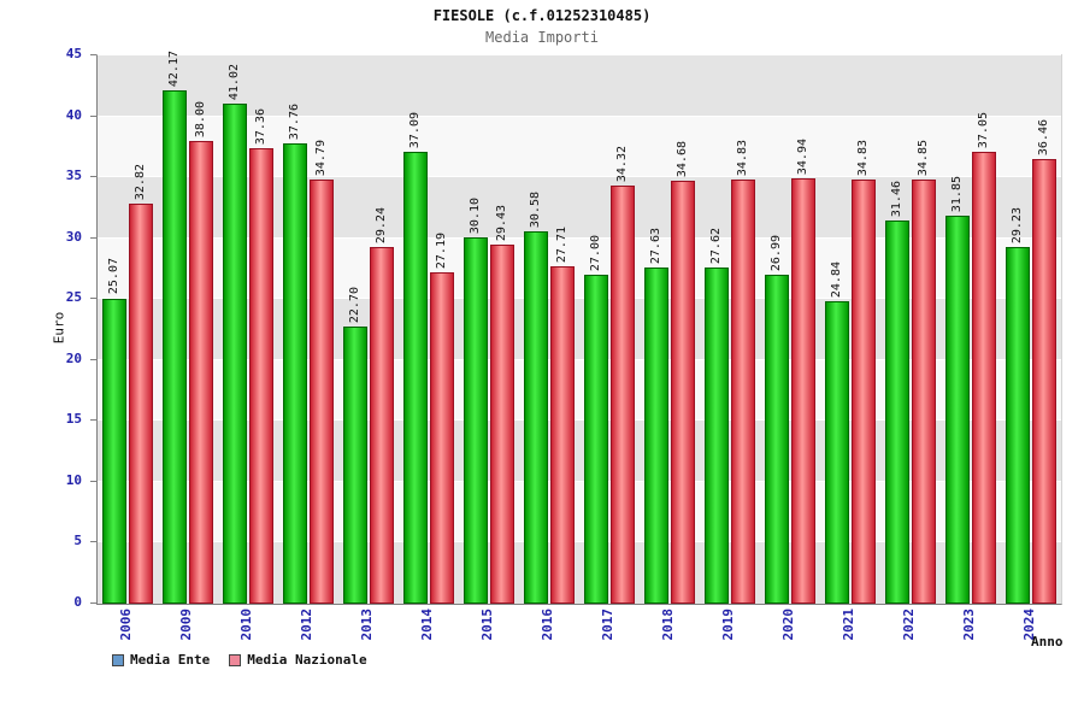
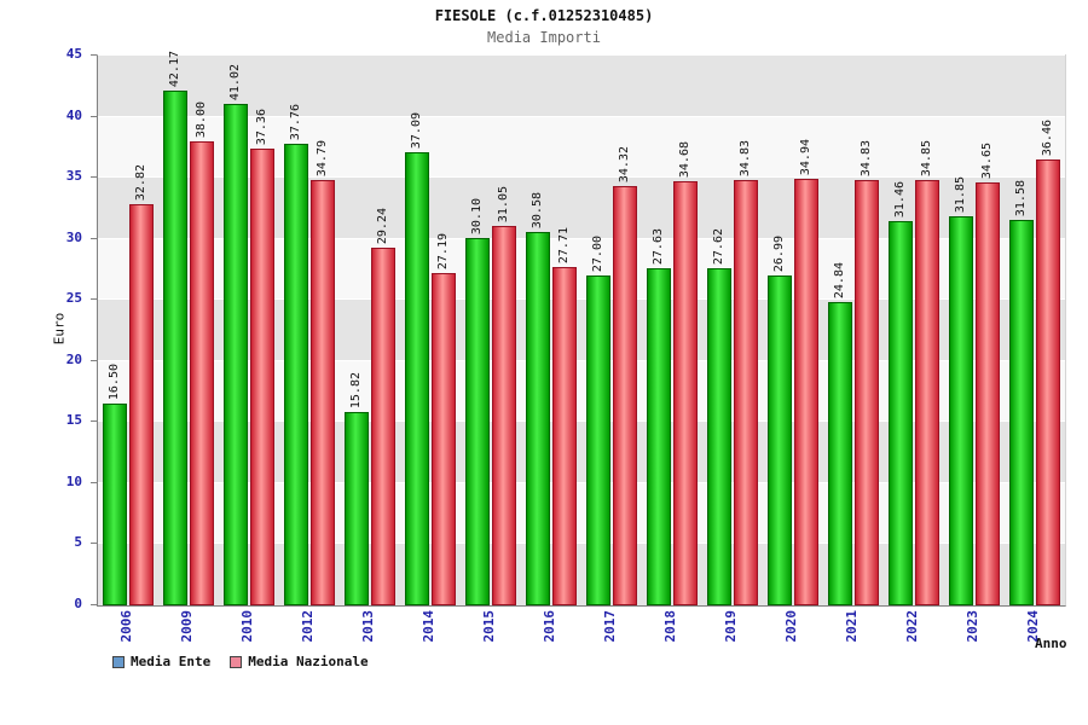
Media Ente/2006: 25.07 -> 16.50
Media Ente/2013: 22.70 -> 15.82
Media Nazionale/2015: 29.43 -> 31.05
Media Nazionale/2023: 37.05 -> 34.65
Media Ente/2024: 29.23 -> 31.58
